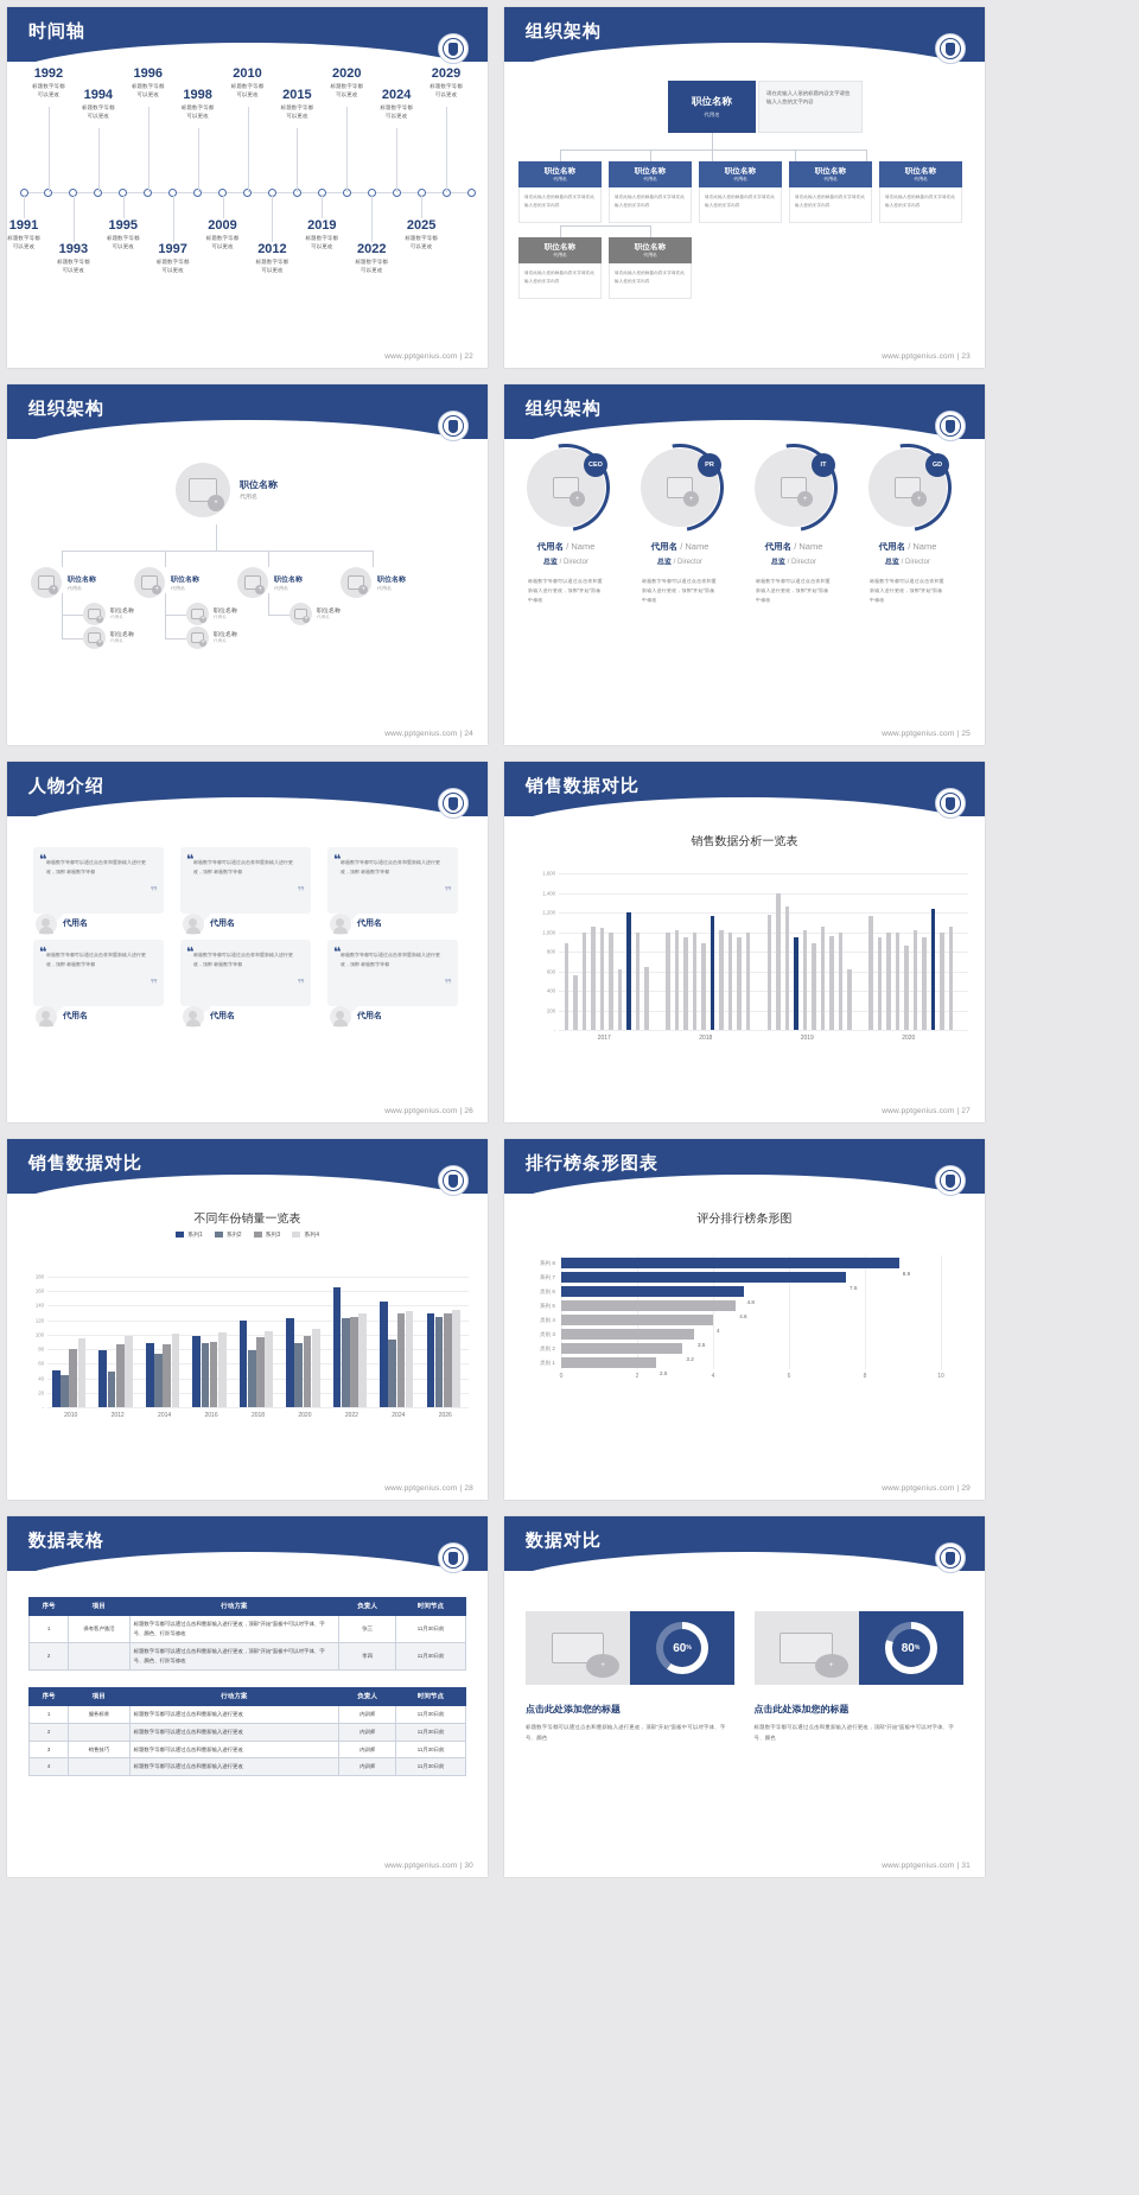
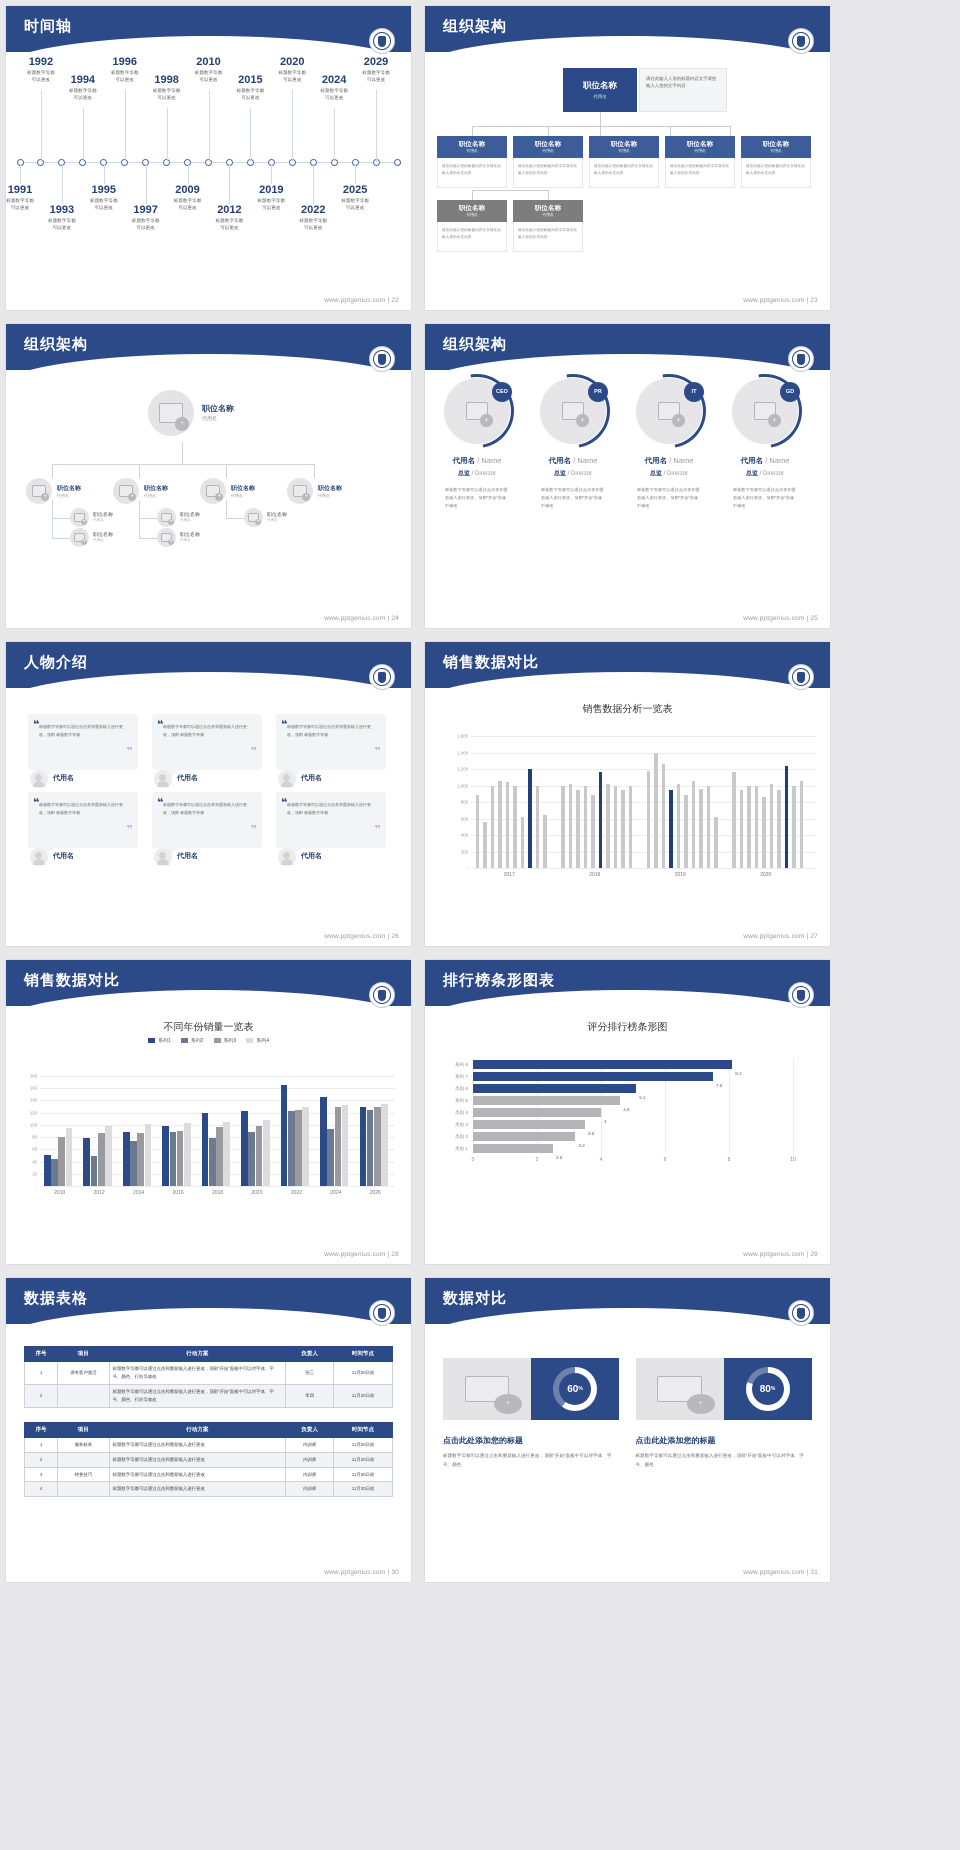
评分排行榜条形图/系列 8: 8.9 -> 8.1
评分排行榜条形图/类别 6: 4.8 -> 5.1
